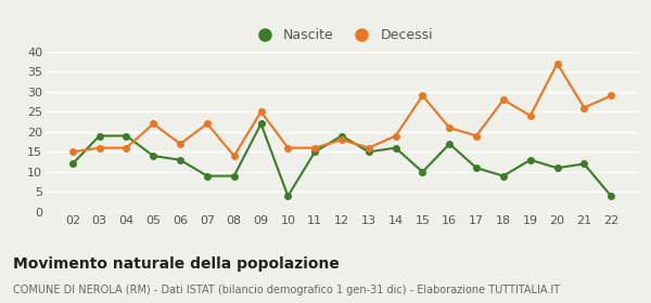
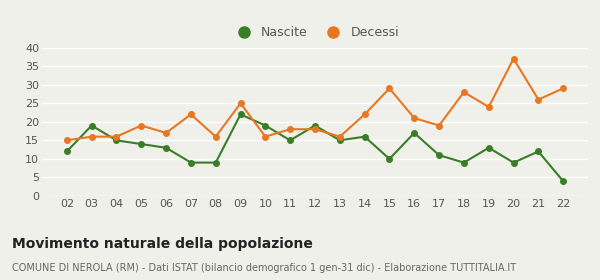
Nascite/04: 19 -> 15
Decessi/05: 22 -> 19
Decessi/08: 14 -> 16
Nascite/10: 4 -> 19
Decessi/11: 16 -> 18
Decessi/14: 19 -> 22
Nascite/20: 11 -> 9
